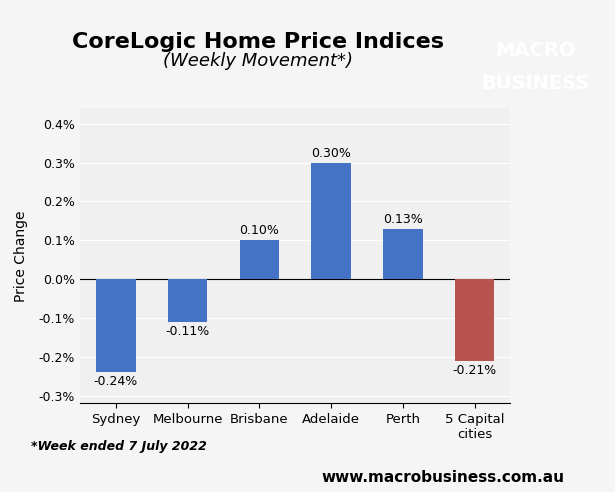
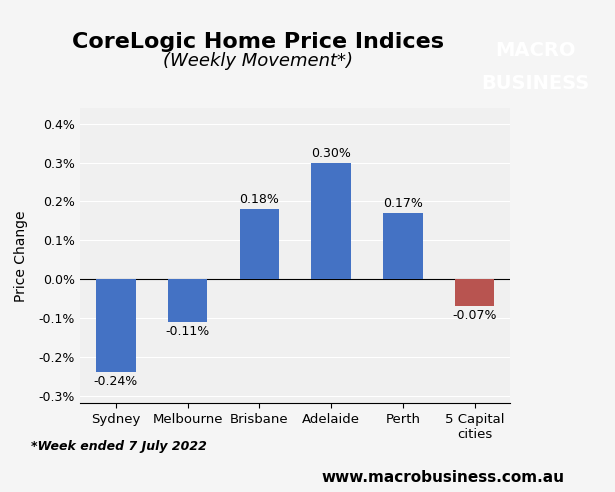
Brisbane: 0.10% -> 0.18%
Perth: 0.13% -> 0.17%
5 Capital cities: -0.21% -> -0.07%
